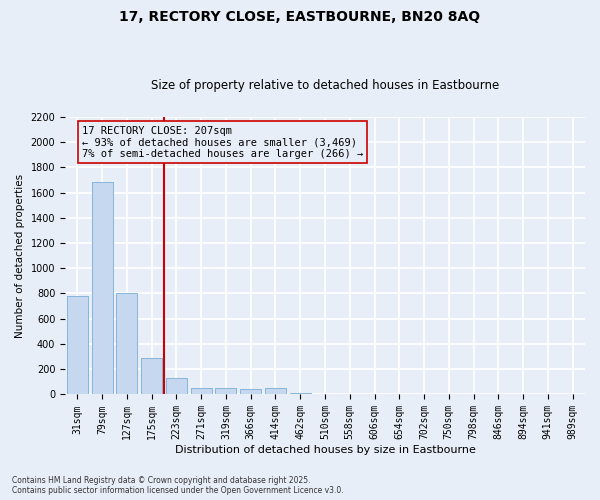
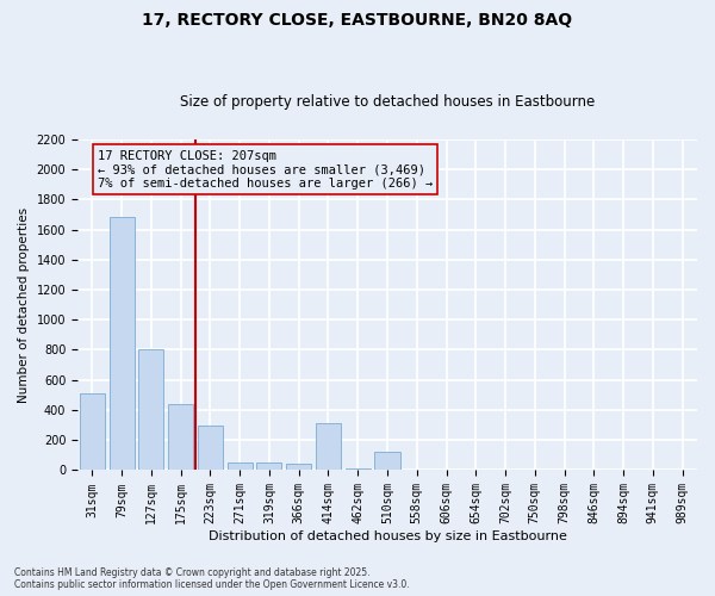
31sqm: 780 -> 510
175sqm: 290 -> 440
223sqm: 130 -> 300
414sqm: 60 -> 310
510sqm: 0 -> 120
